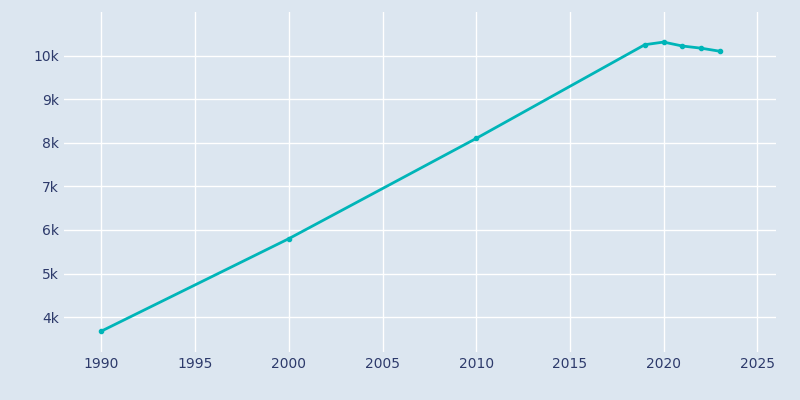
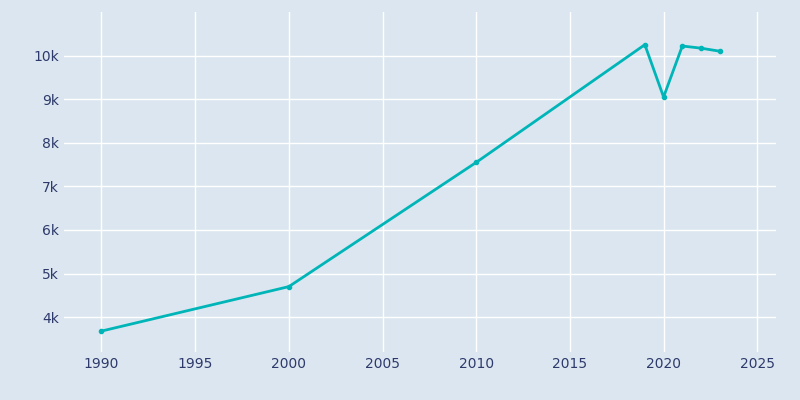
2000: 5.80k -> 4.70k
2010: 8.10k -> 7.55k
2020: 10.31k -> 9.05k
